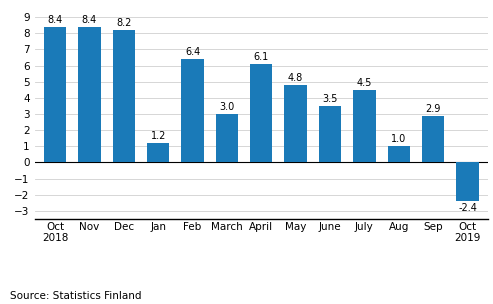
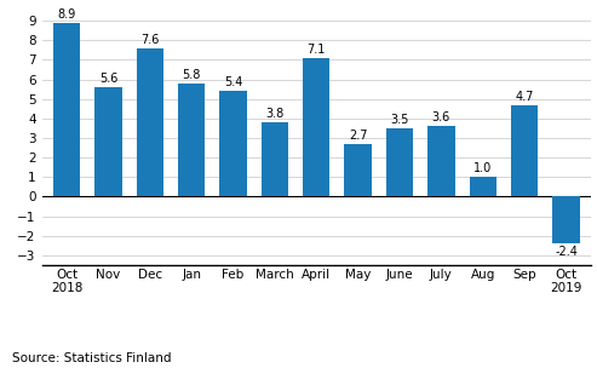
Oct 2018: 8.4 -> 8.9
Nov: 8.4 -> 5.6
Dec: 8.2 -> 7.6
Jan: 1.2 -> 5.8
Feb: 6.4 -> 5.4
March: 3.0 -> 3.8
April: 6.1 -> 7.1
May: 4.8 -> 2.7
July: 4.5 -> 3.6
Sep: 2.9 -> 4.7
